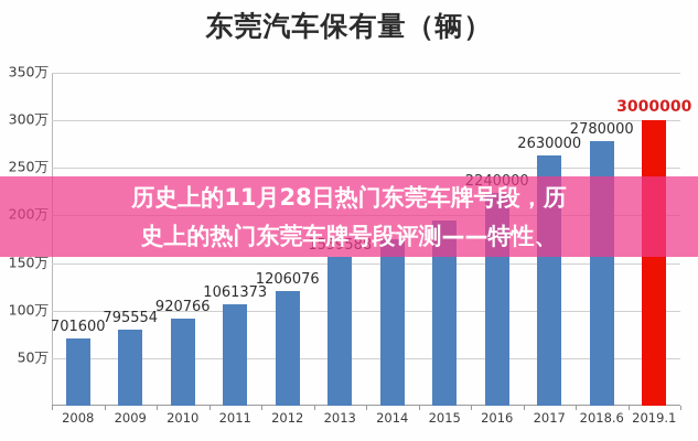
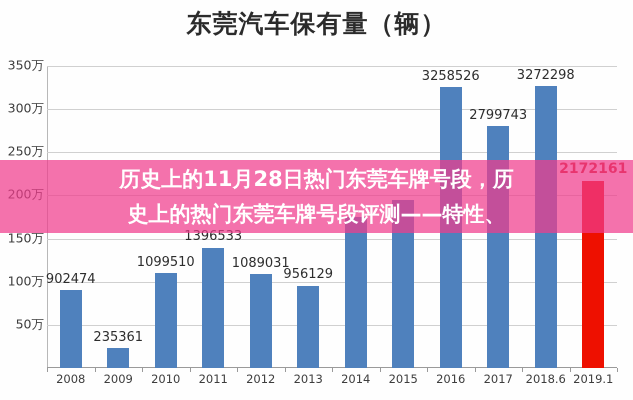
2008: 701600 -> 902474
2009: 795554 -> 235361
2010: 920766 -> 1099510
2011: 1061373 -> 1396533
2012: 1206076 -> 1089031
2013: 1559588 -> 956129
2016: 2240000 -> 3258526
2017: 2630000 -> 2799743
2018.6: 2780000 -> 3272298
2019.1: 3000000 -> 2172161
